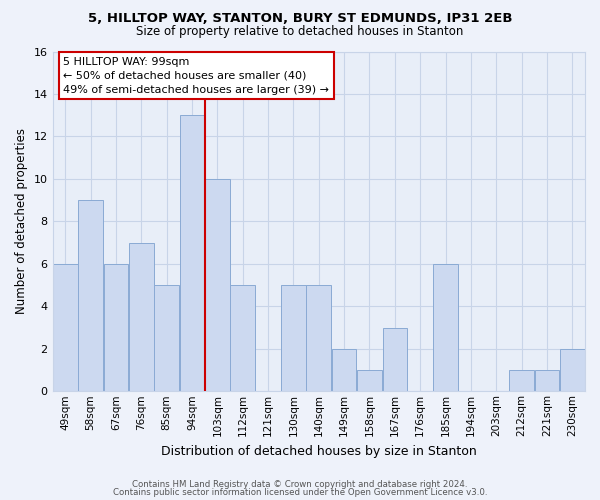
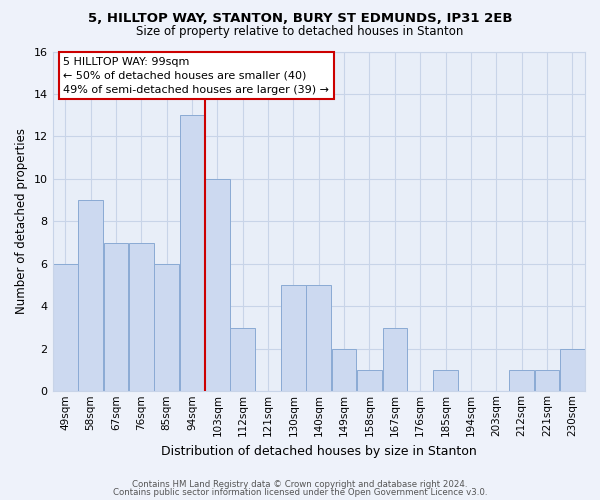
67sqm: 6 -> 7
85sqm: 5 -> 6
112sqm: 5 -> 3
185sqm: 6 -> 1
